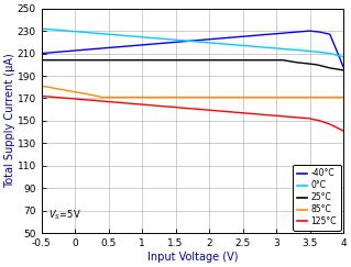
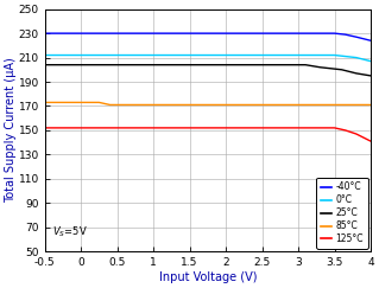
-40°C/-0.5: 210 -> 230
0°C/-0.5: 232 -> 212
85°C/-0.5: 181 -> 173
125°C/-0.5: 172 -> 152
-40°C/4: 198 -> 224
